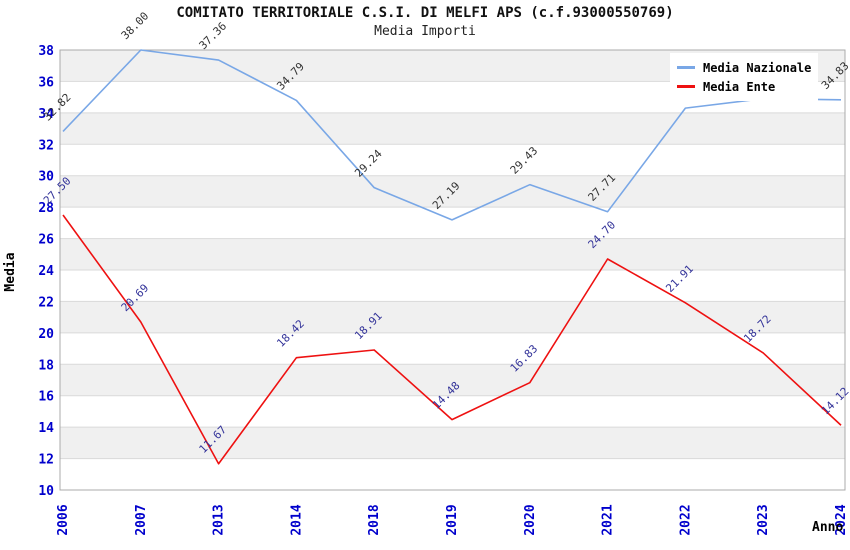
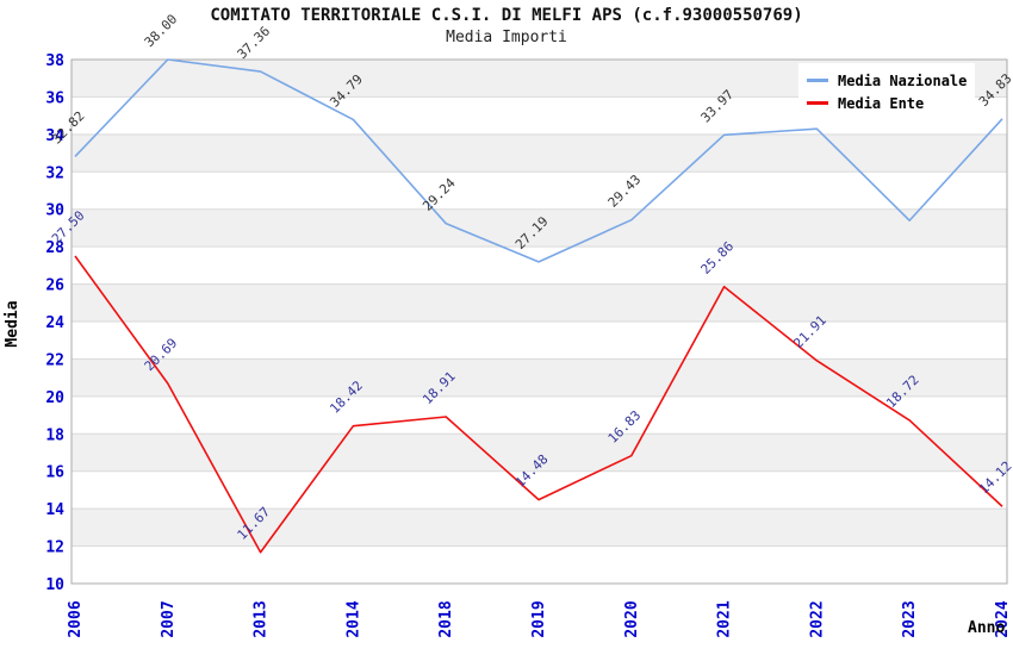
Media Nazionale/2021: 27.71 -> 33.97
Media Ente/2021: 24.70 -> 25.86
Media Nazionale/2023: 34.9 -> 29.4
